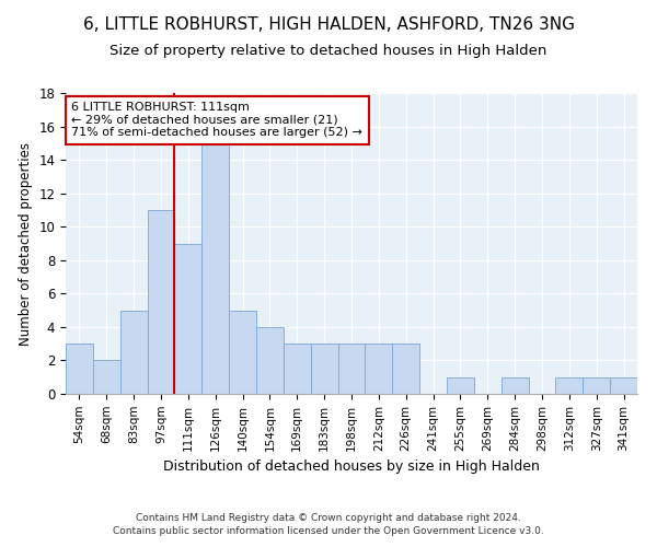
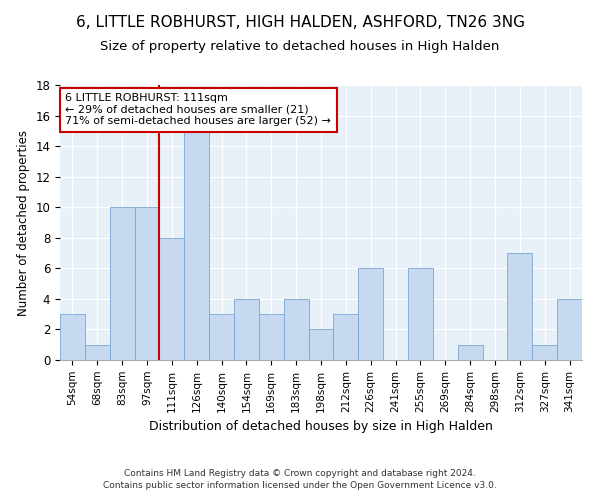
68sqm: 2 -> 1
83sqm: 5 -> 10
97sqm: 11 -> 10
111sqm: 9 -> 8
140sqm: 5 -> 3
183sqm: 3 -> 4
198sqm: 3 -> 2
226sqm: 3 -> 6
255sqm: 1 -> 6
312sqm: 1 -> 7
341sqm: 1 -> 4
